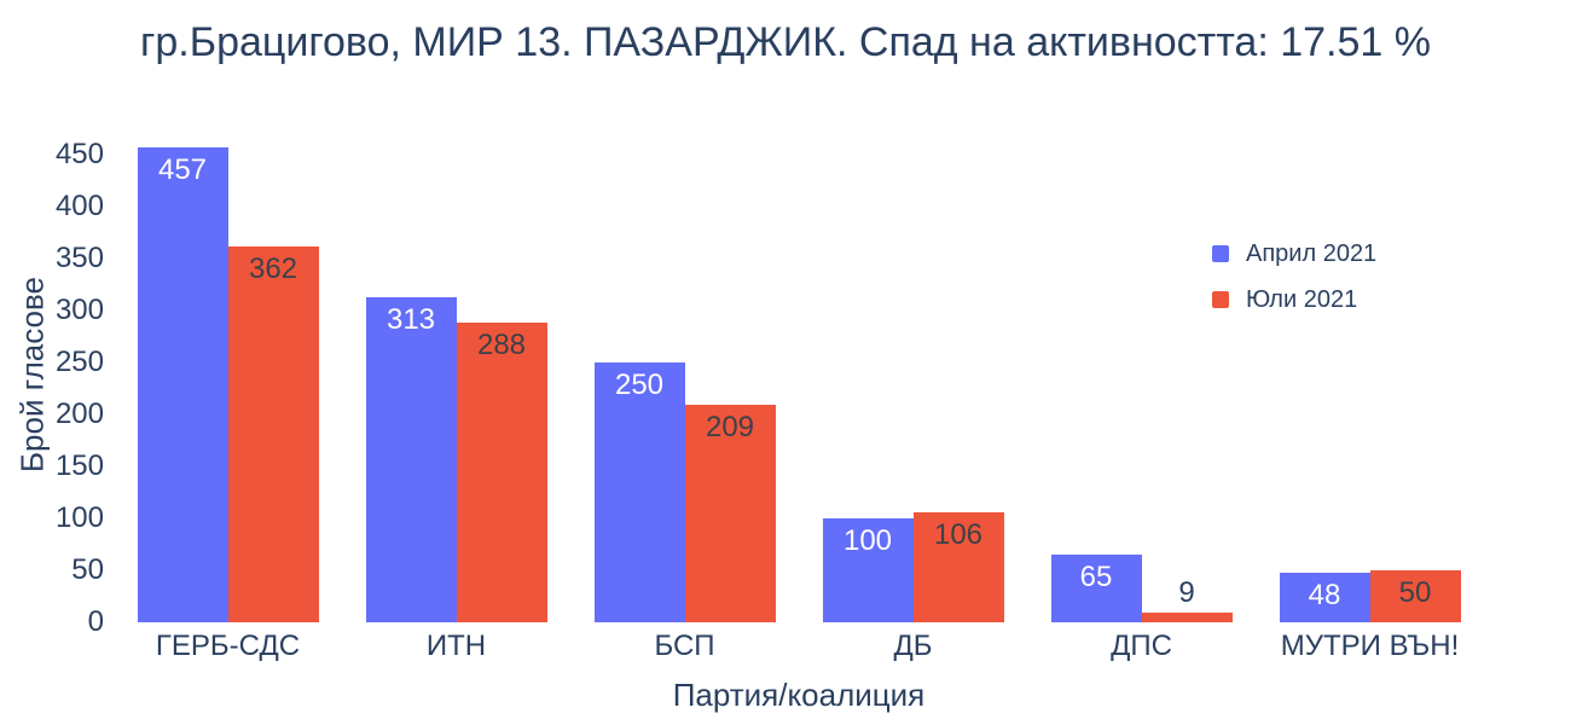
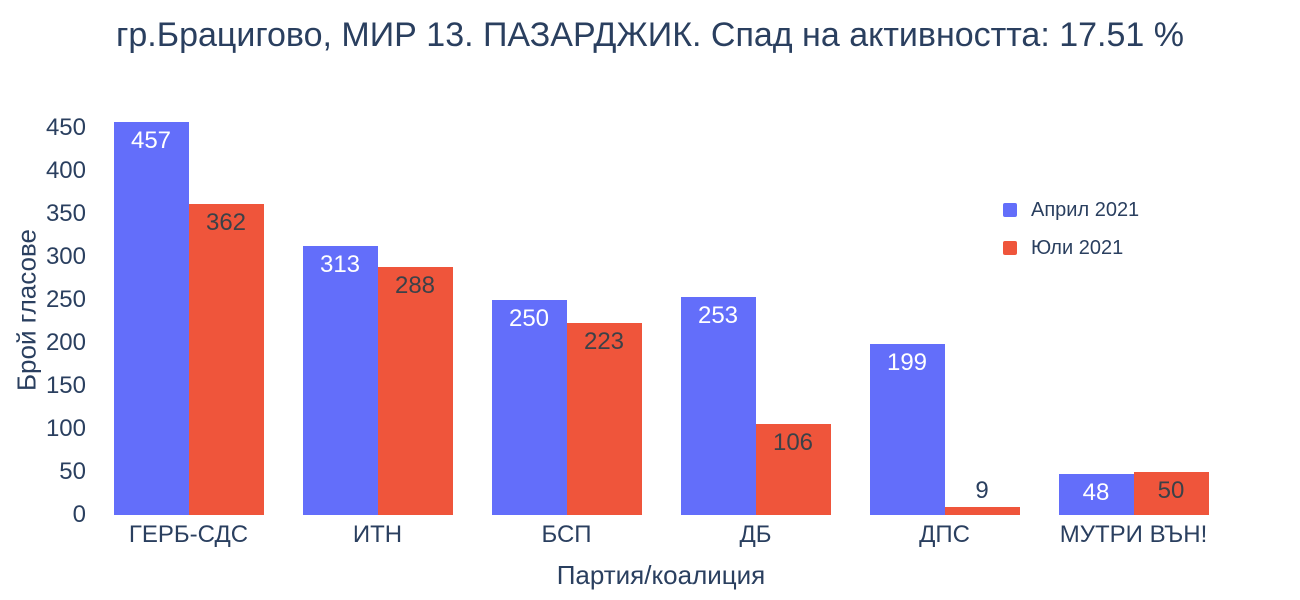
Юли 2021/БСП: 209 -> 223
Април 2021/ДБ: 100 -> 253
Април 2021/ДПС: 65 -> 199
